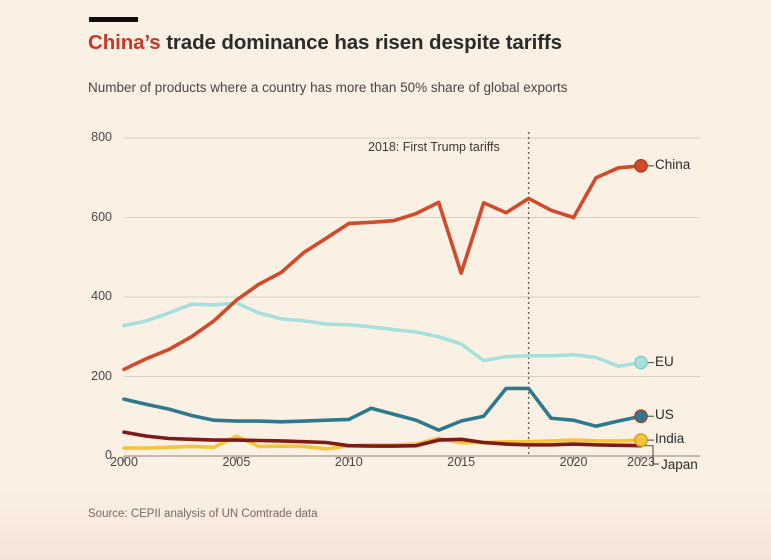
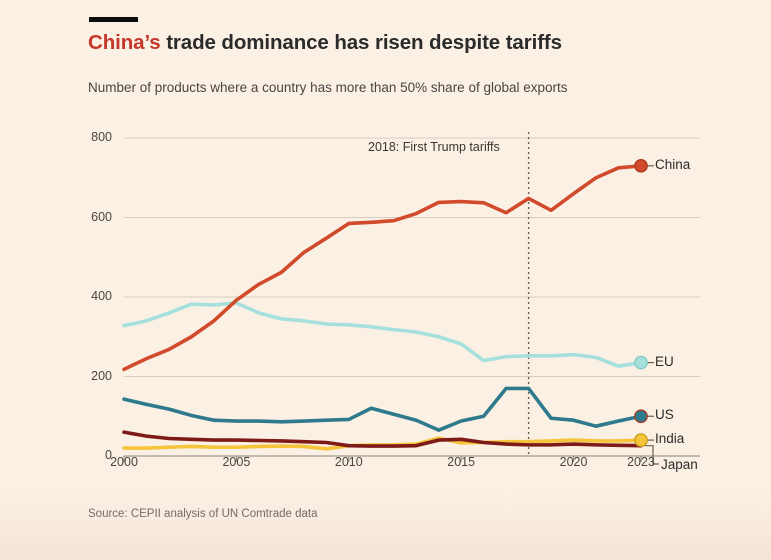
India/2005: 50 -> 20
China/2015: 460 -> 640
China/2020: 600 -> 660
